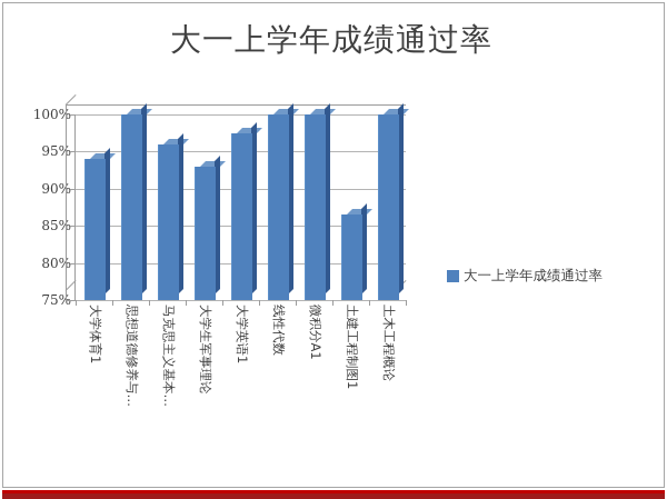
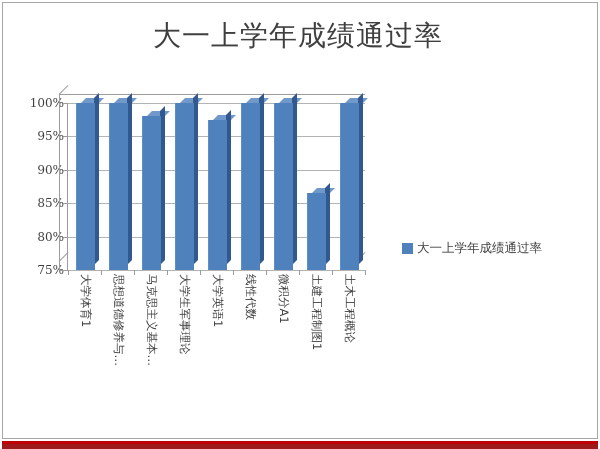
大学体育1: 94% -> 100%
马克思主义基本…: 96% -> 98%
大学生军事理论: 93% -> 100%
